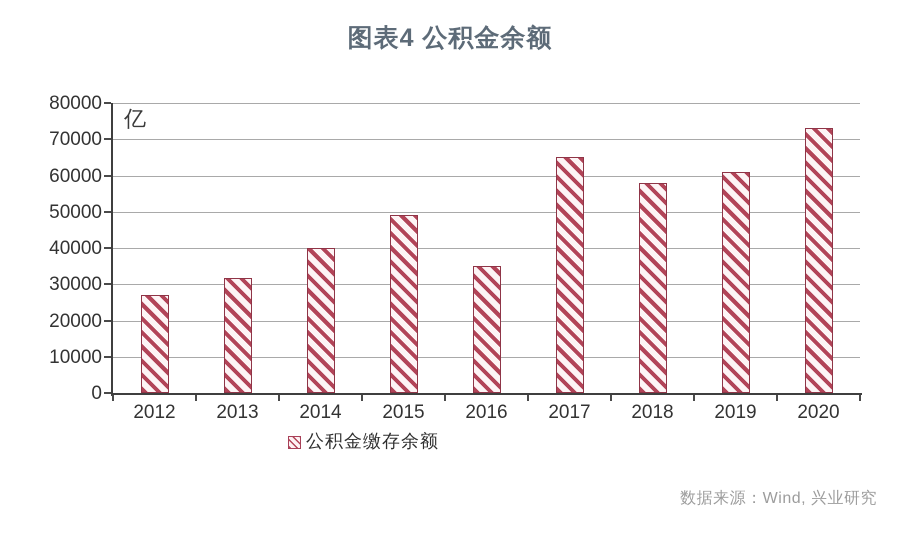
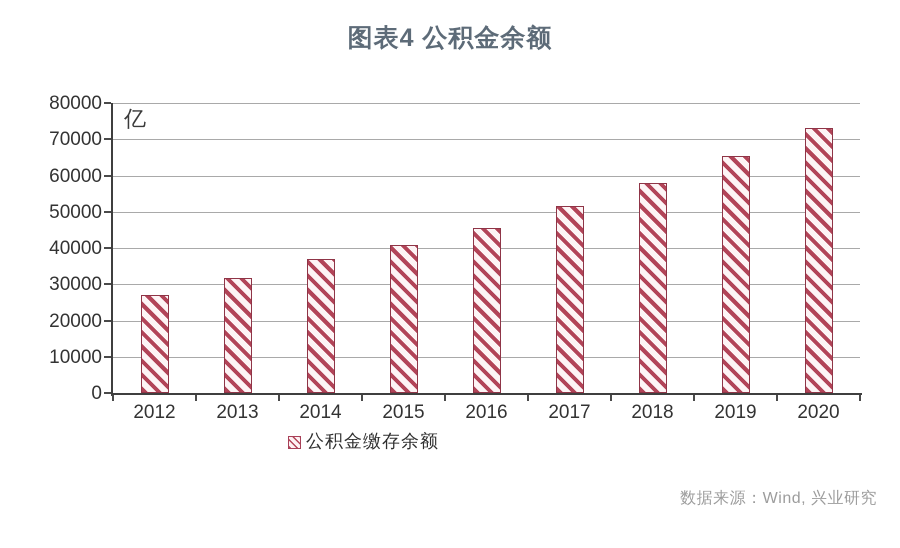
2014: 40000 -> 37000
2015: 49000 -> 41000
2016: 35000 -> 46000
2017: 65000 -> 52000
2019: 61000 -> 65000
